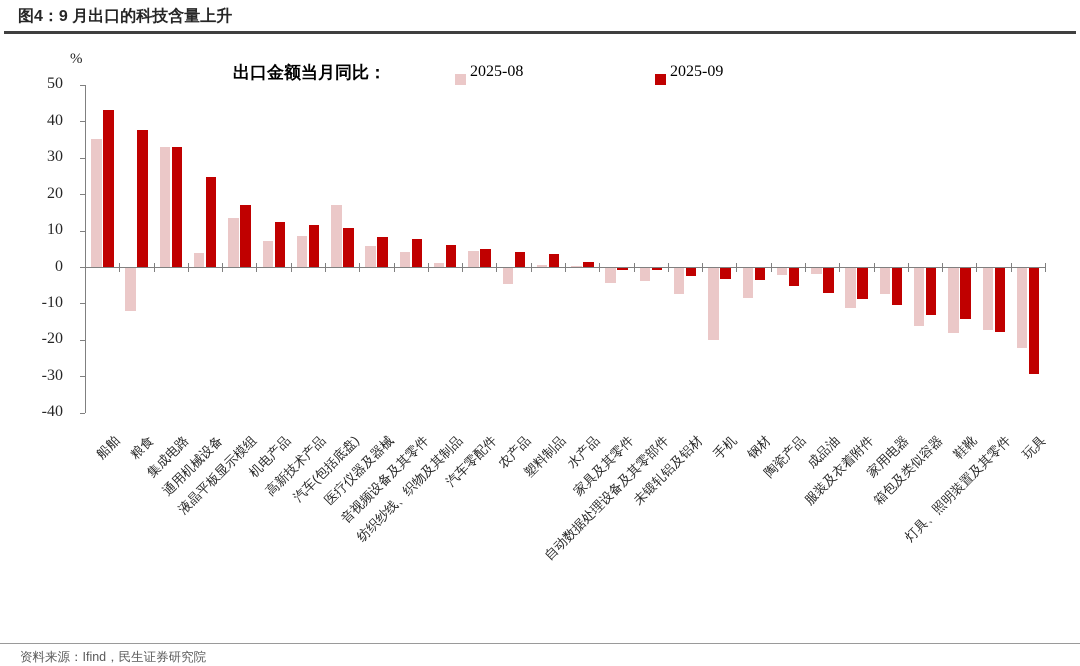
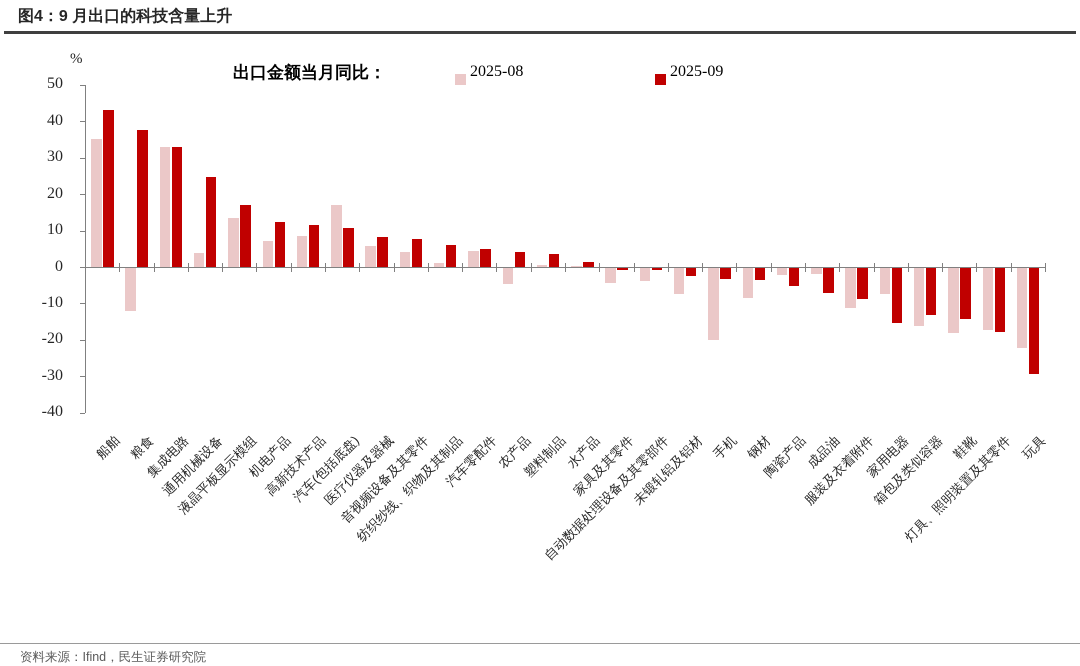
2025-09/家用电器: -10 -> -15
